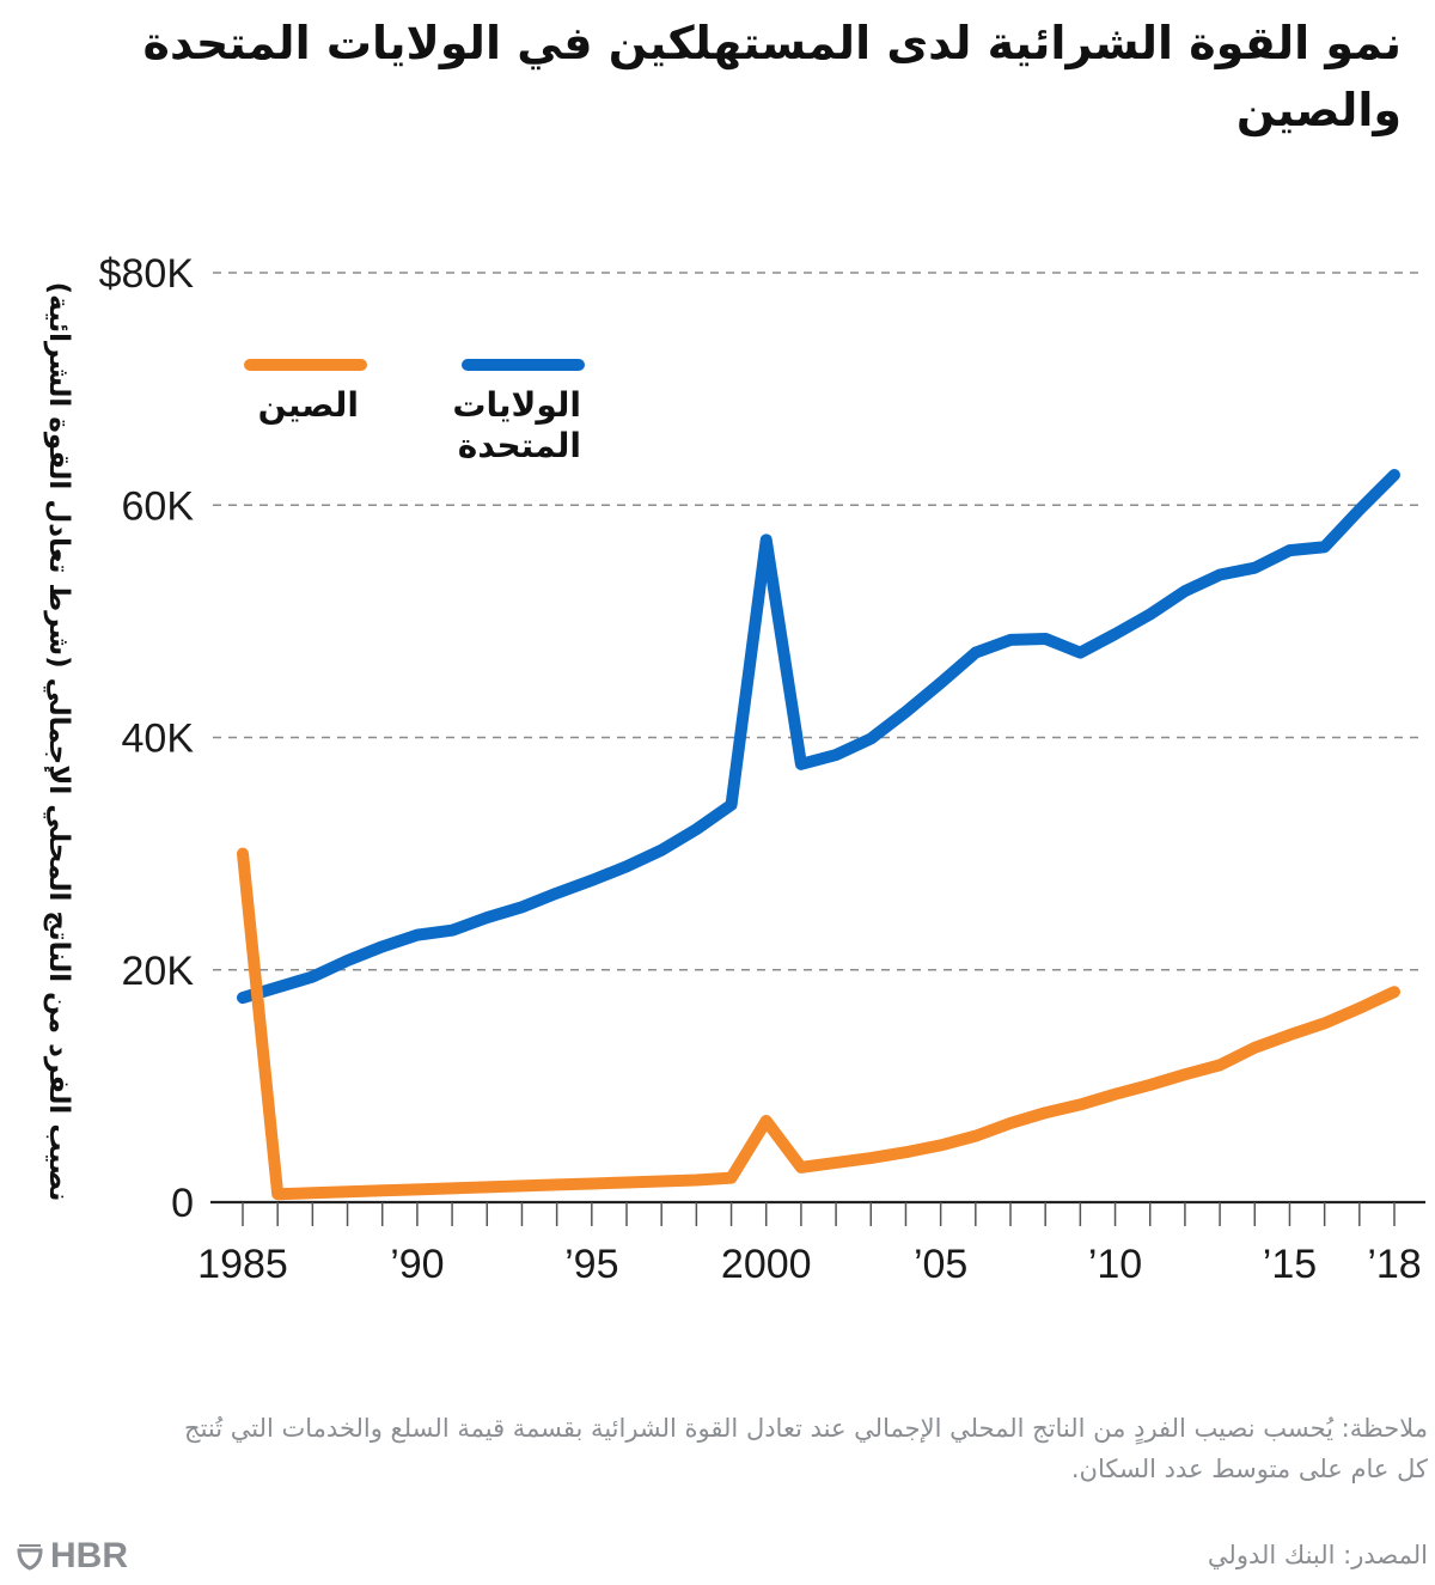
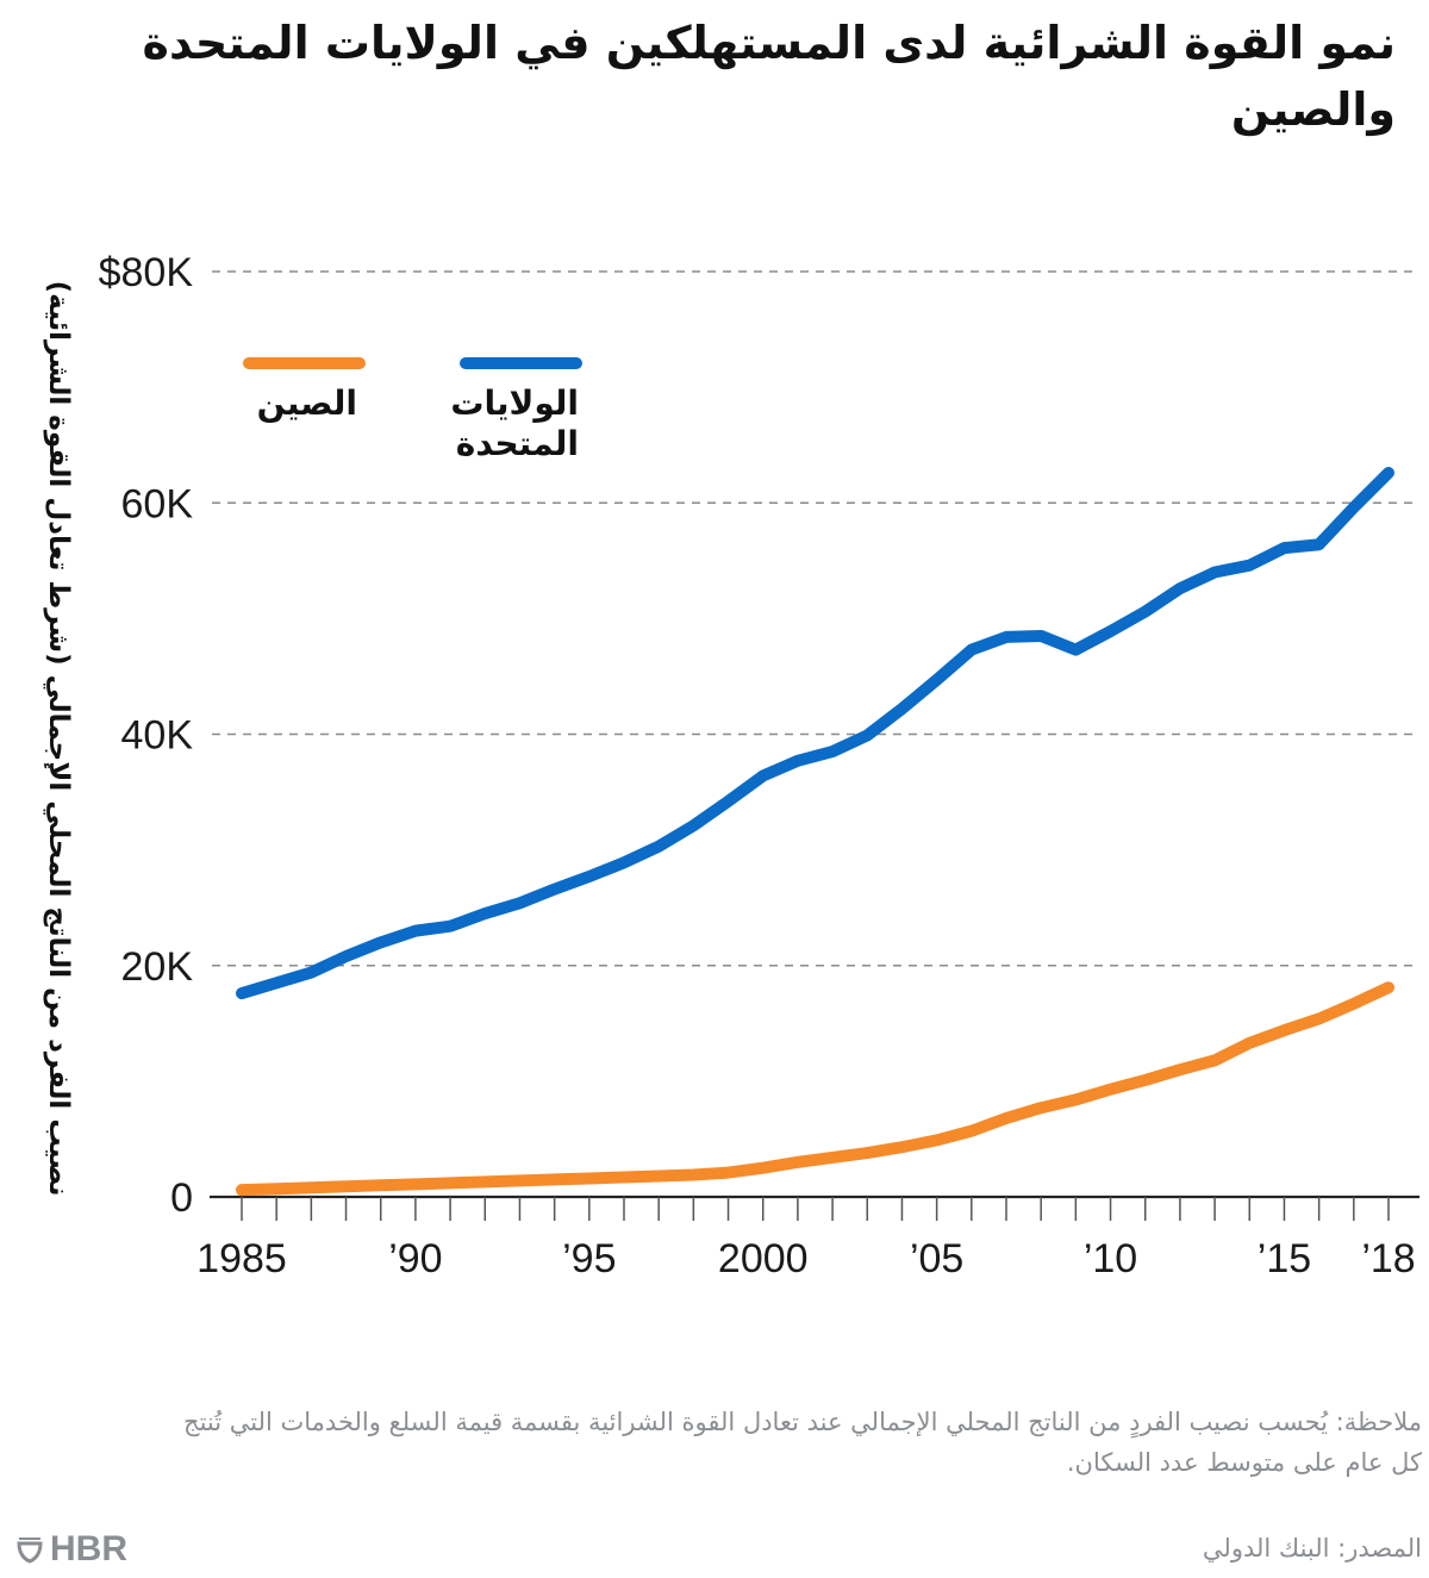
الصين/1985: $30K -> $1K
الولايات المتحدة/2000: $57K -> $36K
الصين/2000: $7K -> $2K
